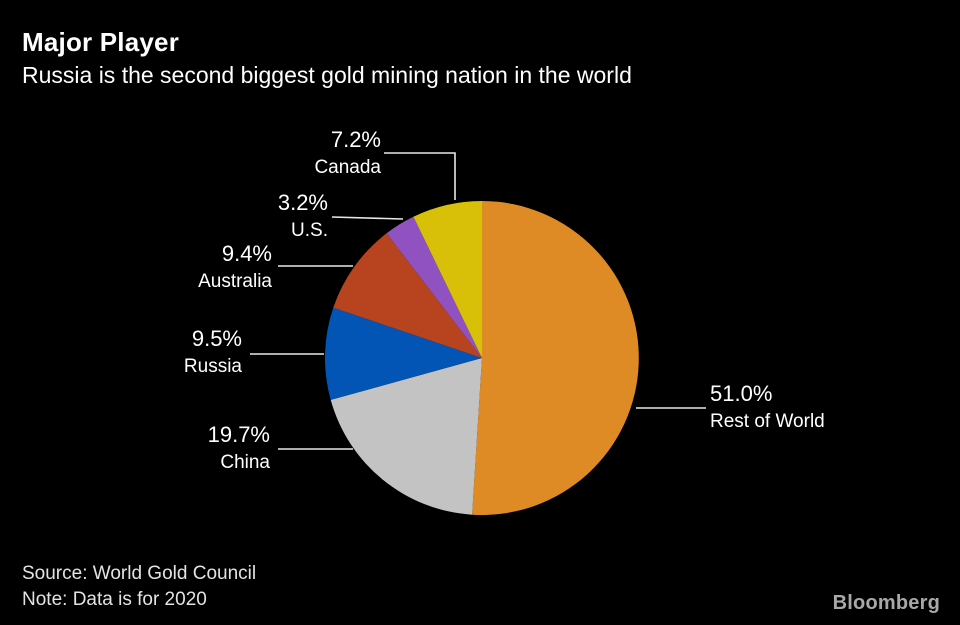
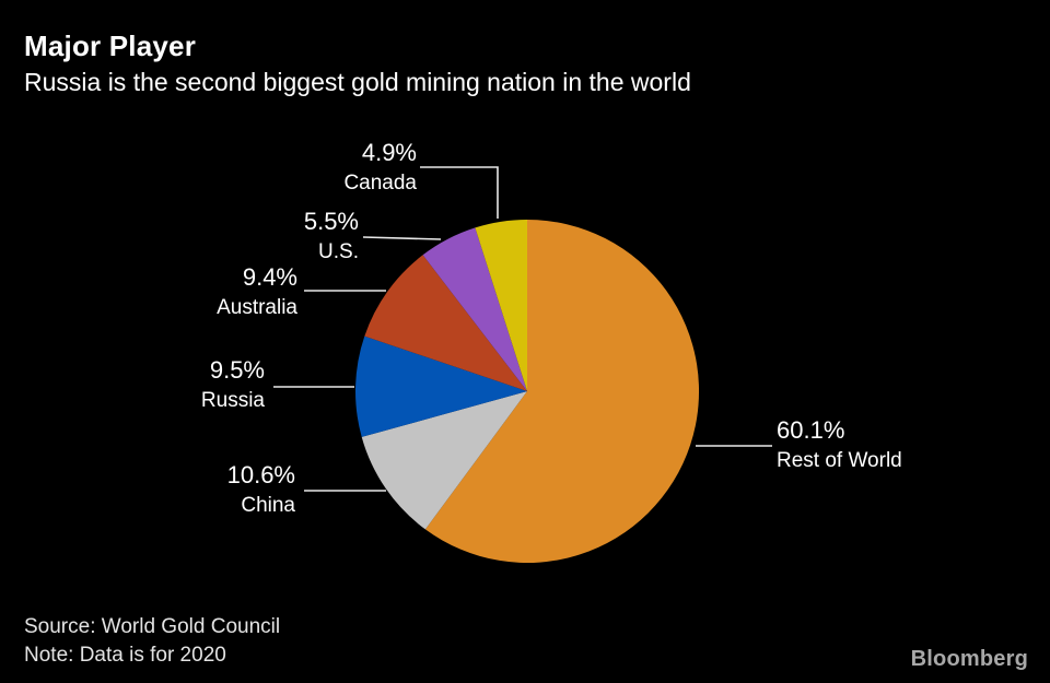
Rest of World: 51.0% -> 60.1%
China: 19.7% -> 10.6%
U.S.: 3.2% -> 5.5%
Canada: 7.2% -> 4.9%
